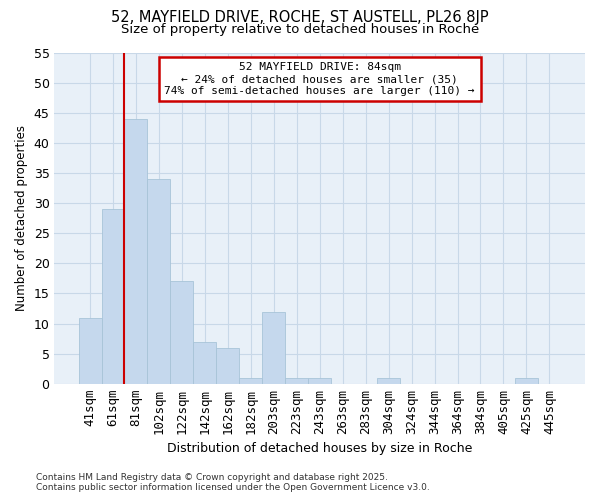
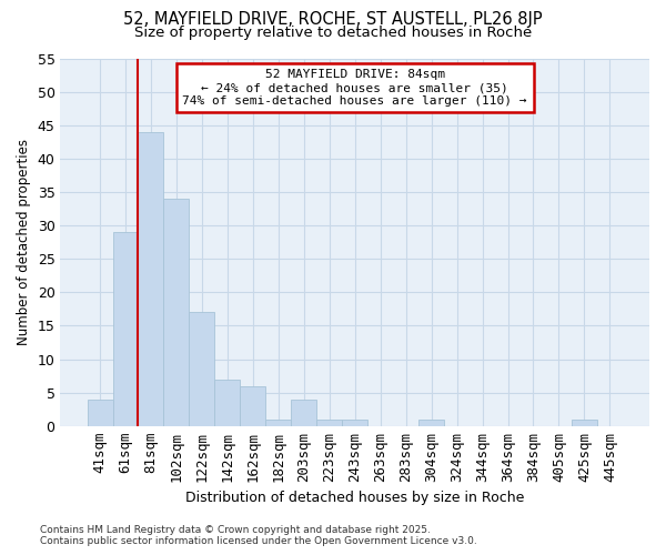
41sqm: 11 -> 4
203sqm: 12 -> 4
